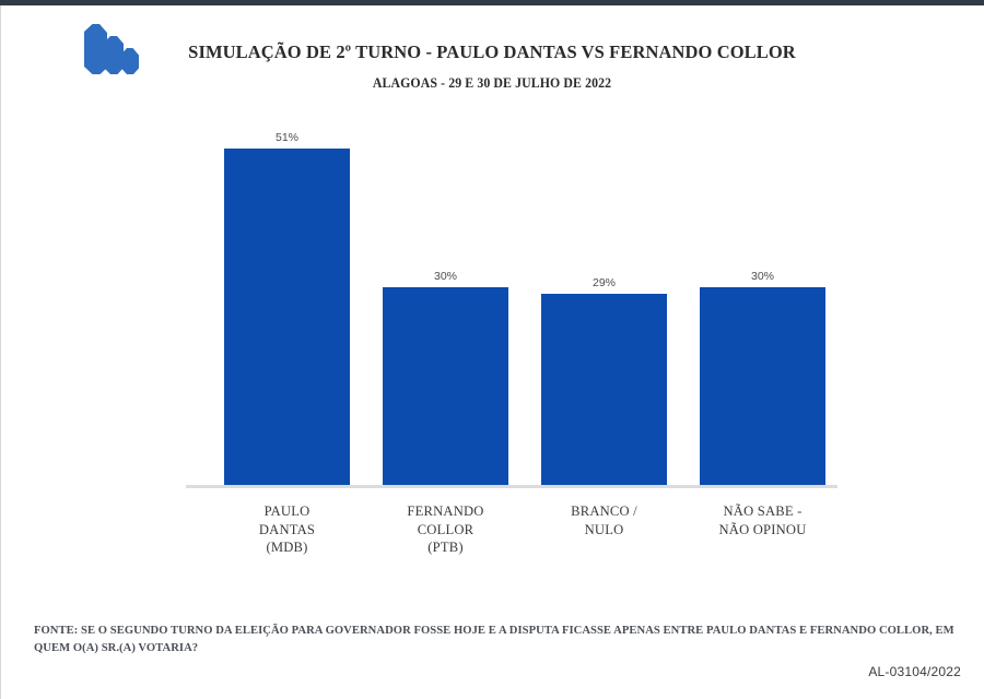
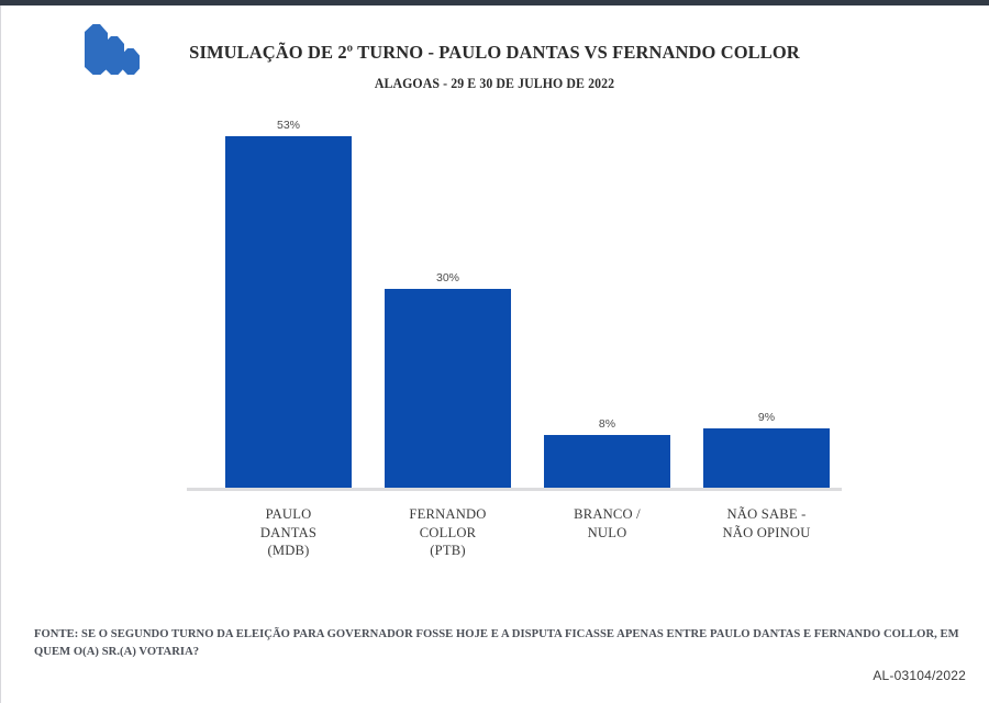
PAULO DANTAS (MDB): 51% -> 53%
BRANCO / NULO: 29% -> 8%
NÃO SABE - NÃO OPINOU: 30% -> 9%
